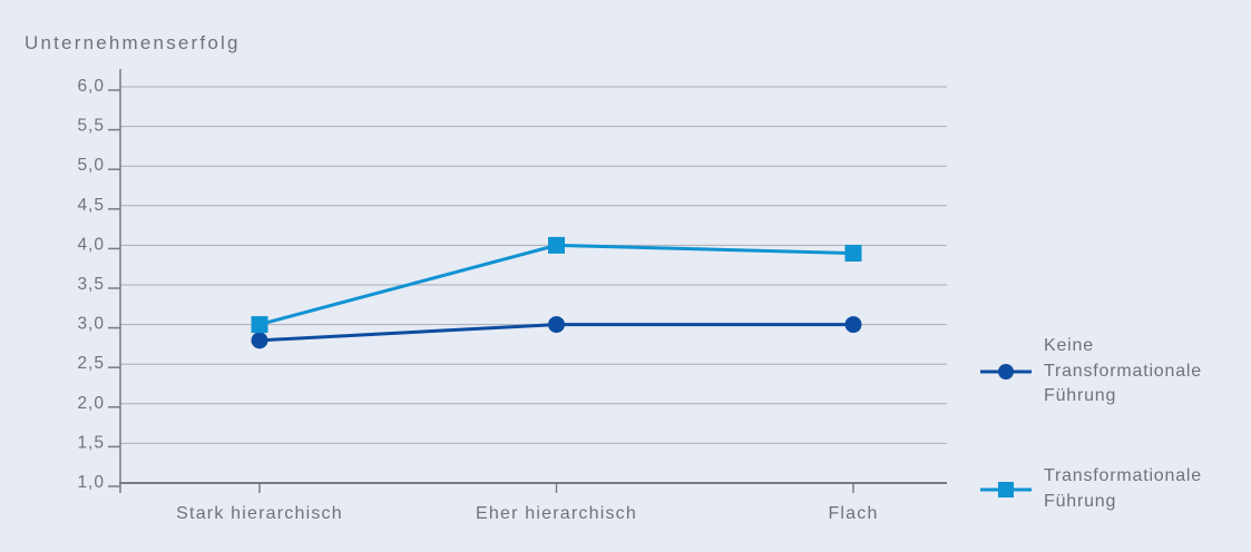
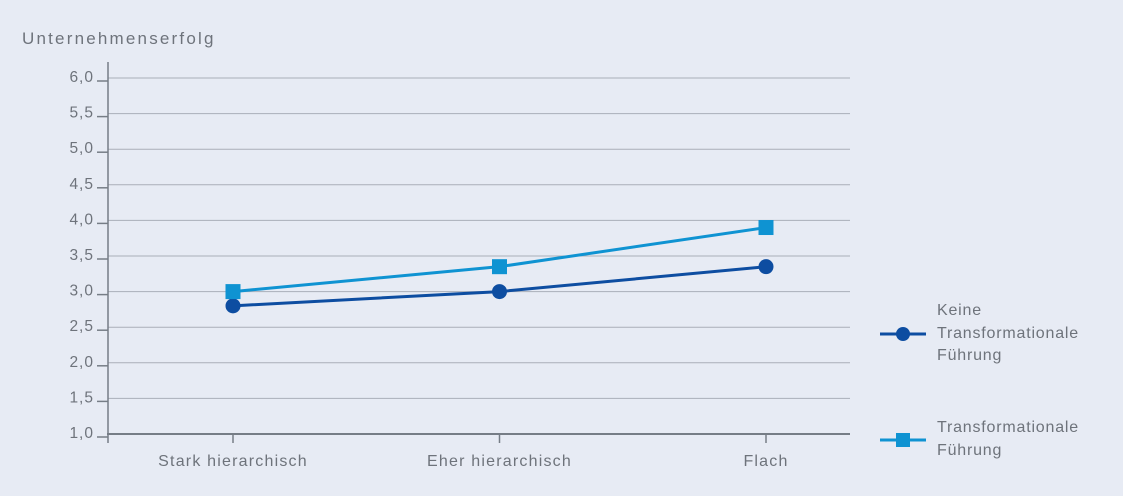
Transformationale Führung/Eher hierarchisch: 4,0 -> 3,4
Keine Transformationale Führung/Flach: 3,0 -> 3,4
